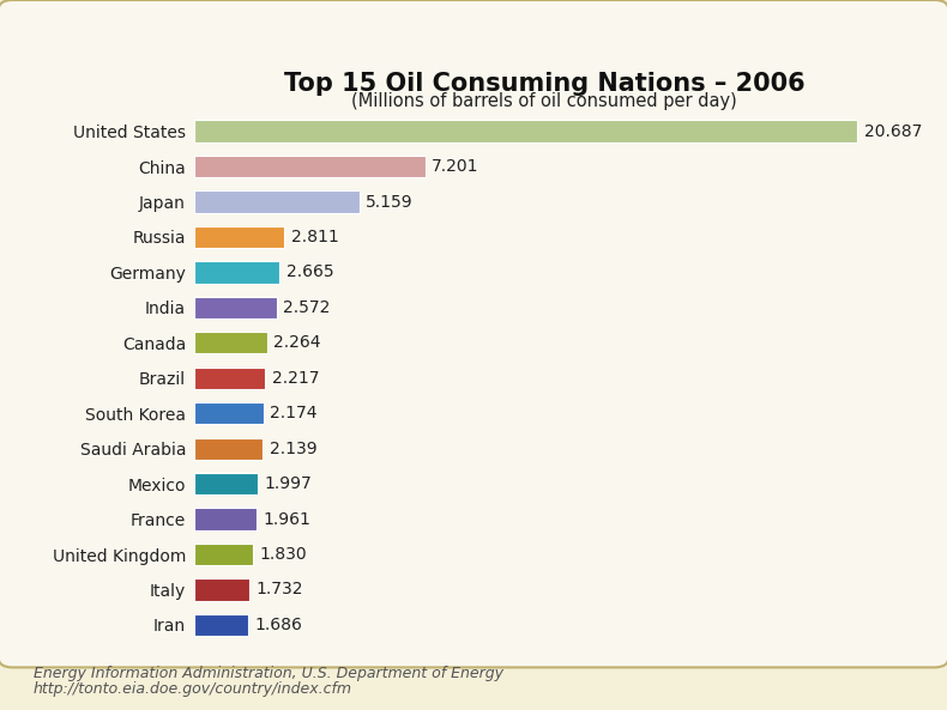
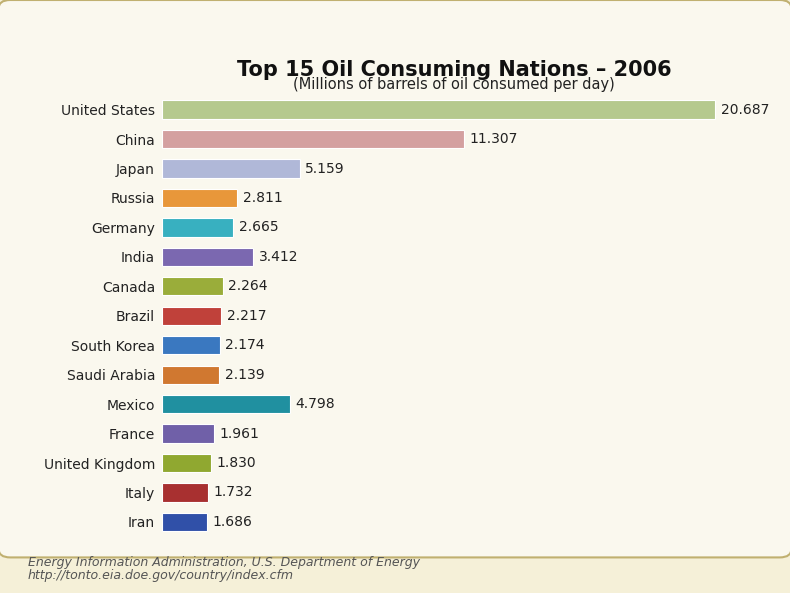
China: 7.201 -> 11.307
India: 2.572 -> 3.412
Mexico: 1.997 -> 4.798
